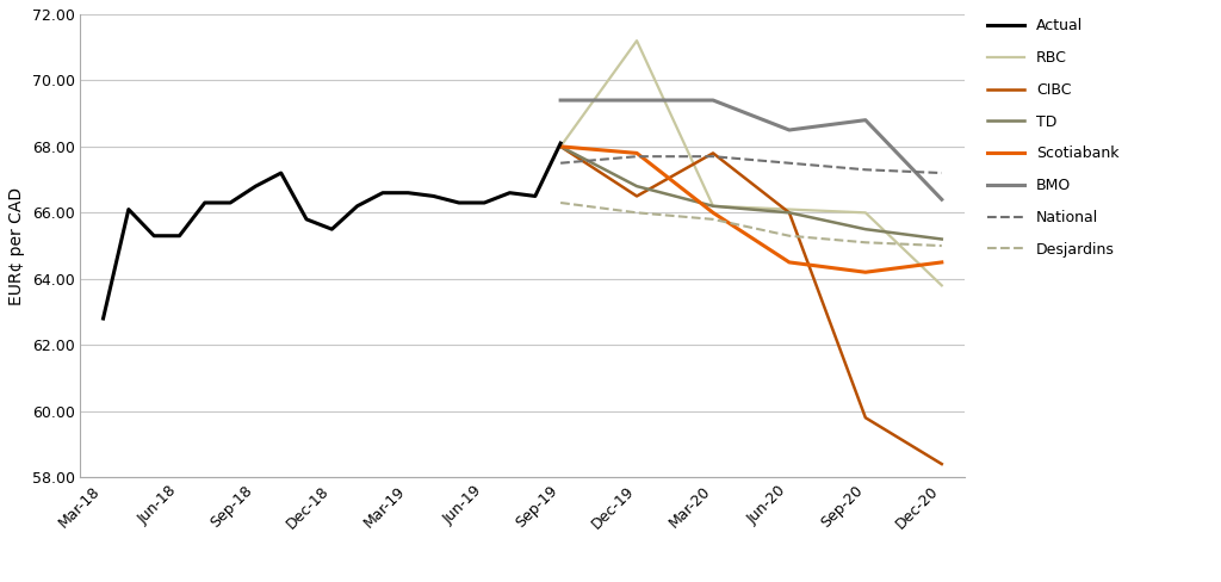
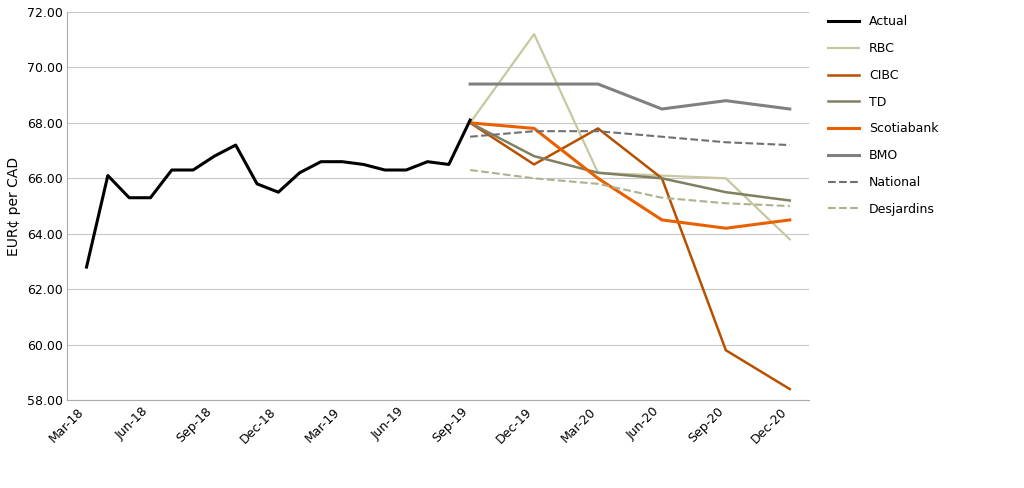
BMO/Dec-20: 66.4 -> 68.5
